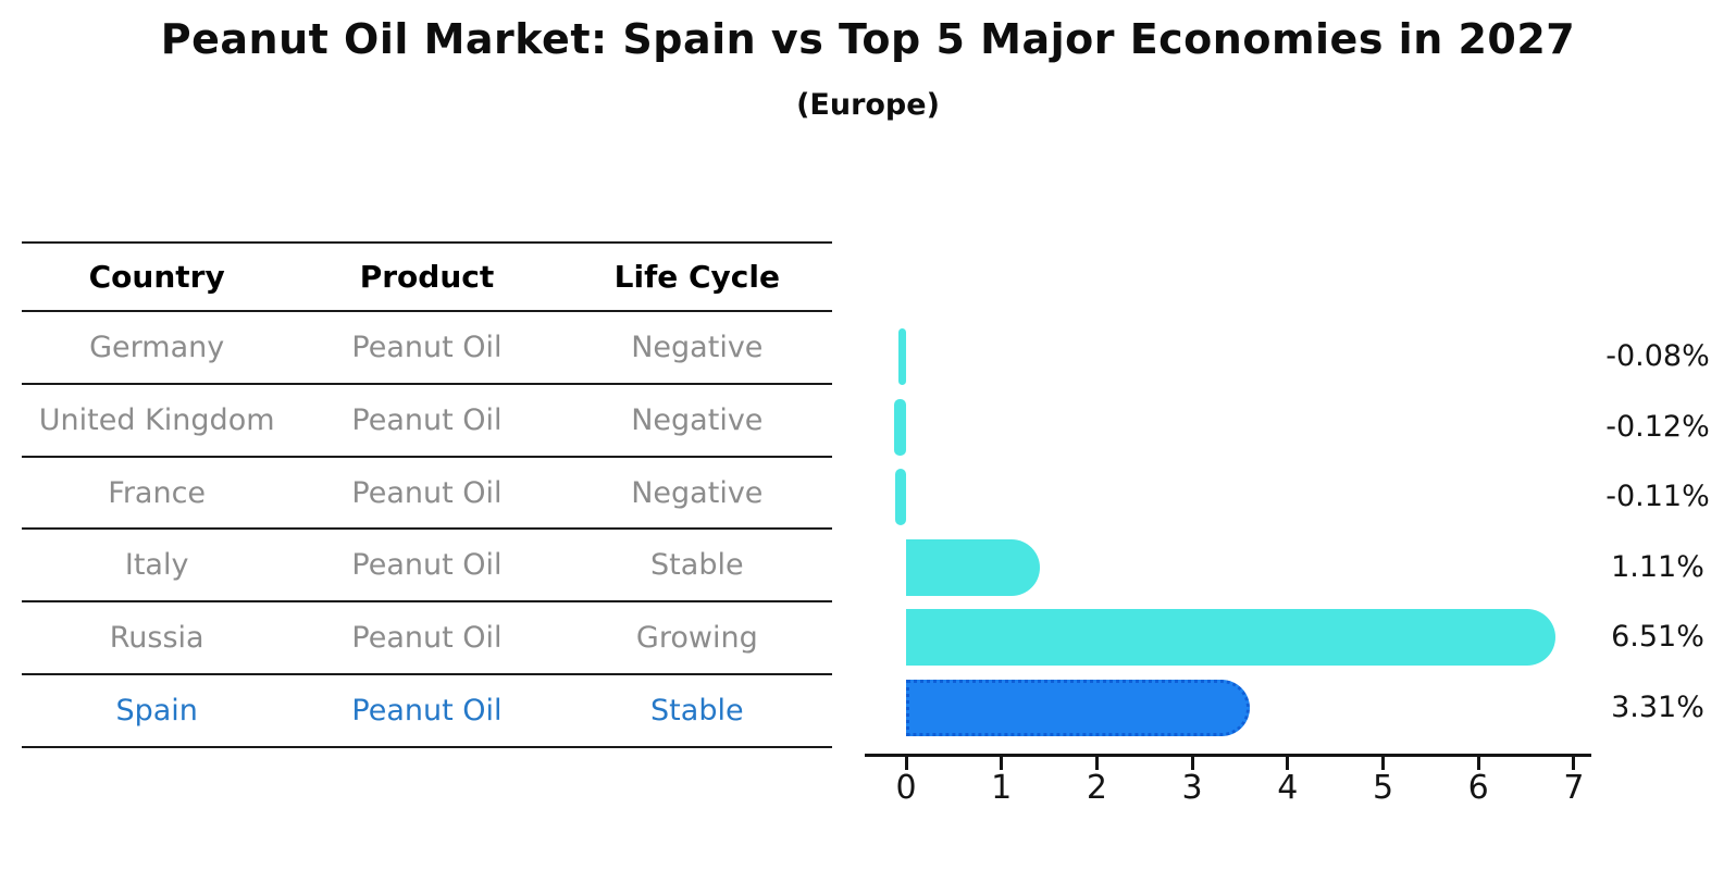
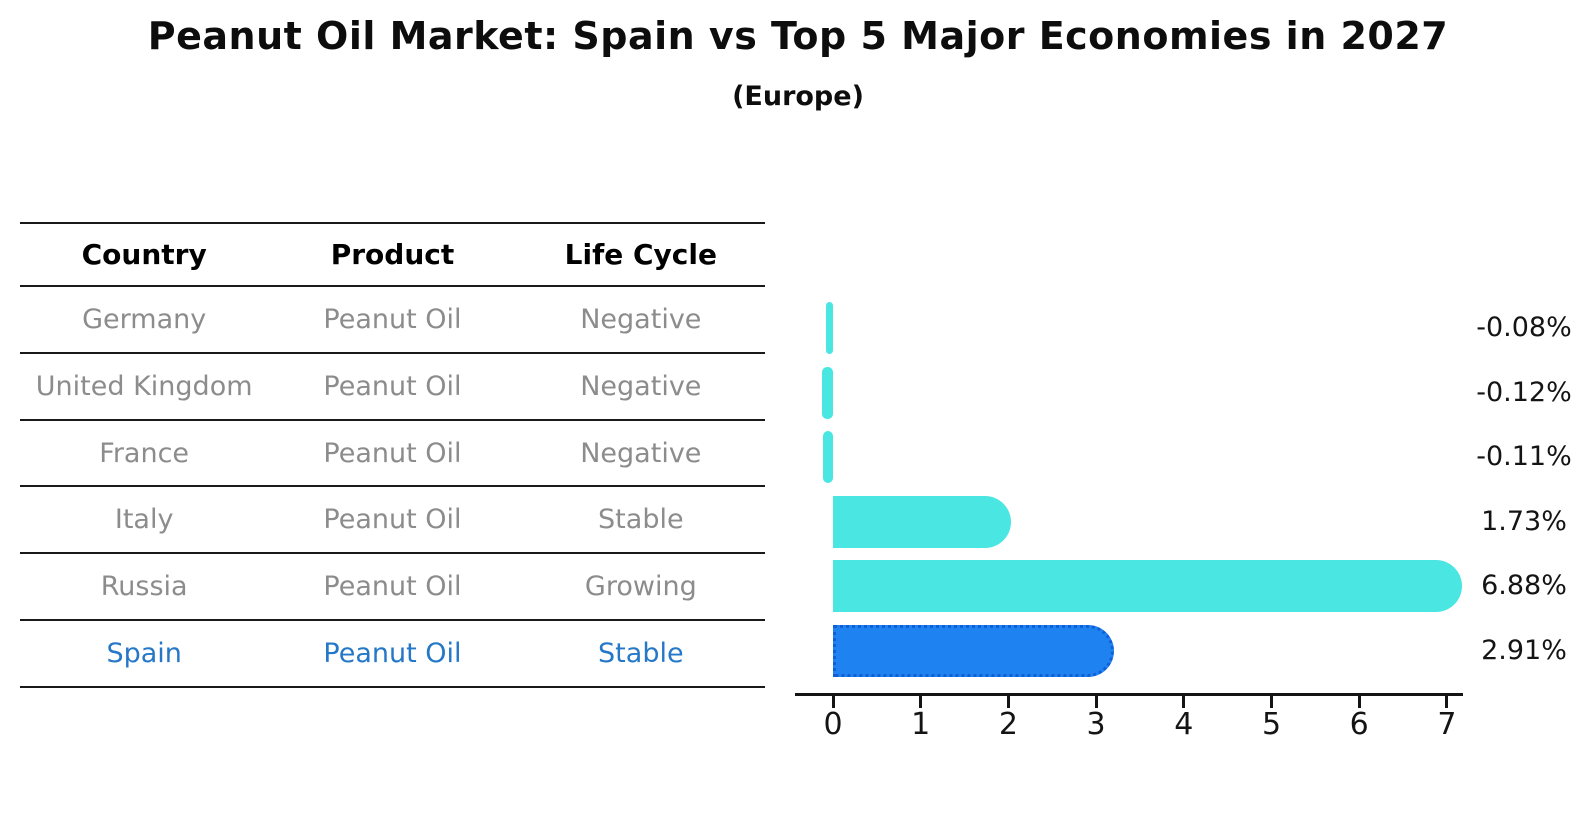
Italy: 1.11% -> 1.73%
Russia: 6.51% -> 6.88%
Spain: 3.31% -> 2.91%
